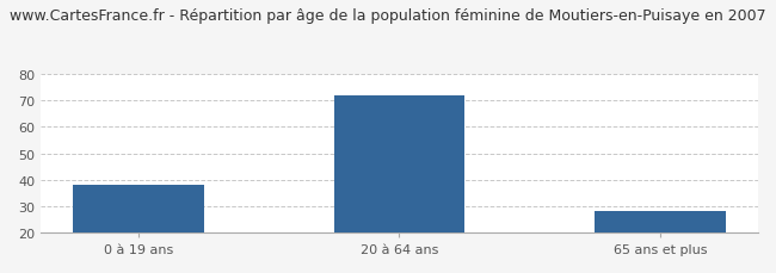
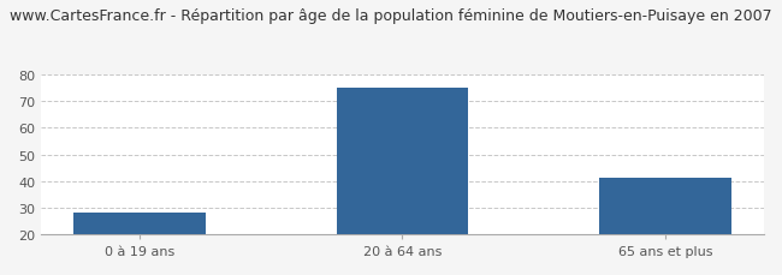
0 à 19 ans: 38 -> 28
20 à 64 ans: 72 -> 75
65 ans et plus: 28 -> 41
